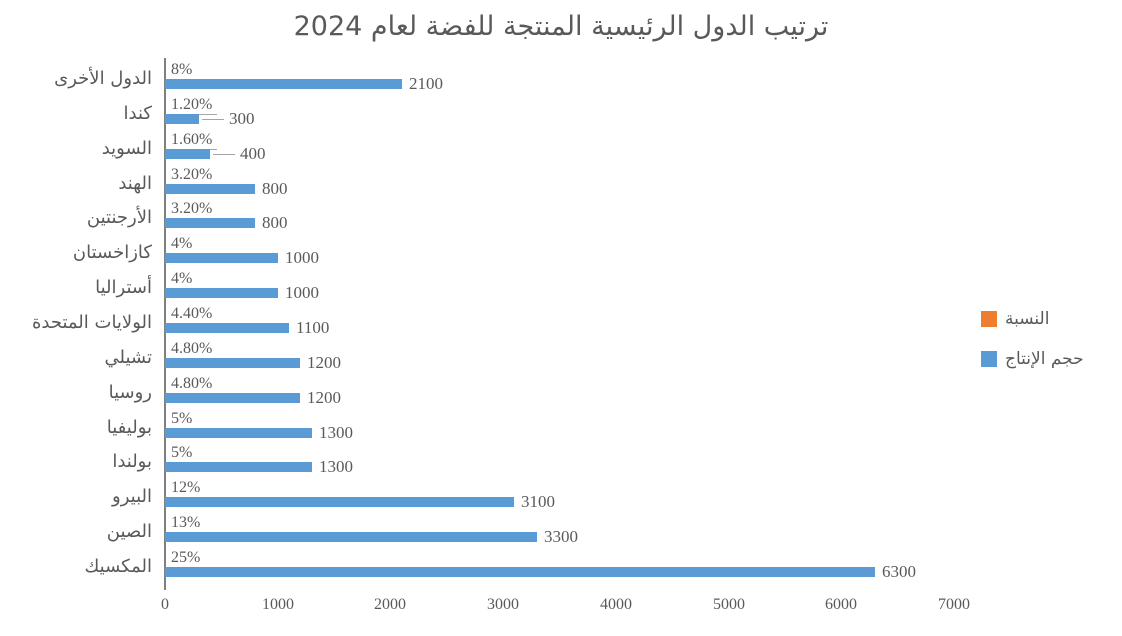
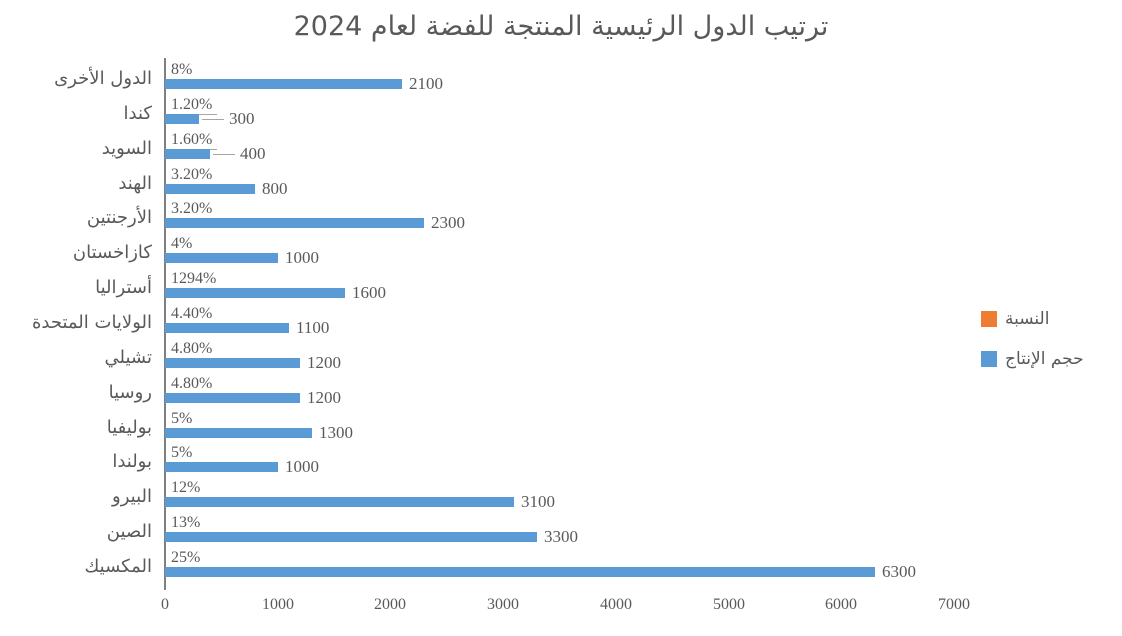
حجم الإنتاج/الأرجنتين: 800 -> 2300
النسبة/أستراليا: 4% -> 1294%
حجم الإنتاج/أستراليا: 1000 -> 1600
حجم الإنتاج/بولندا: 1300 -> 1000
